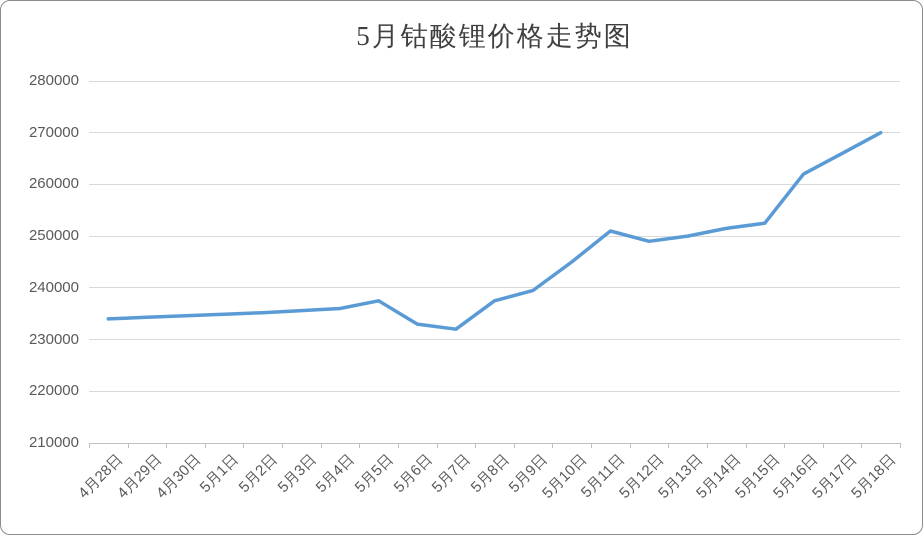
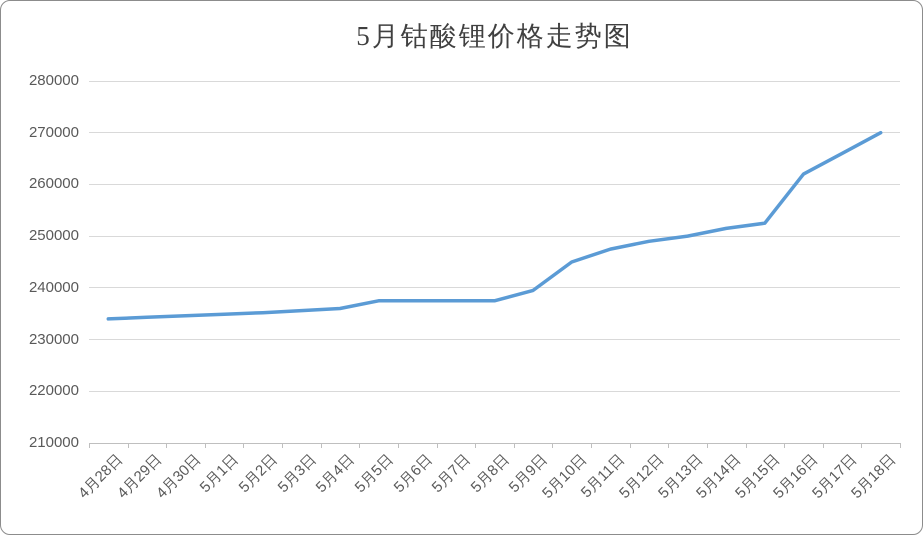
5月6日: 233000 -> 238000
5月7日: 232000 -> 238000
5月11日: 251000 -> 248000
